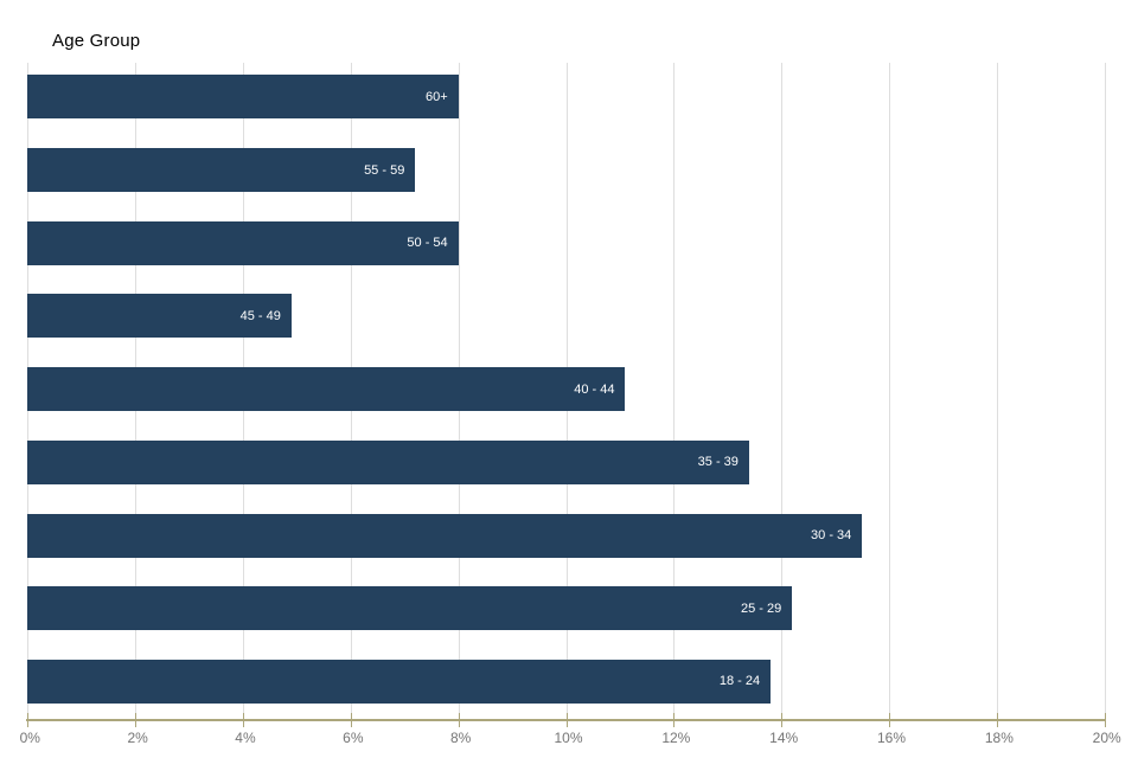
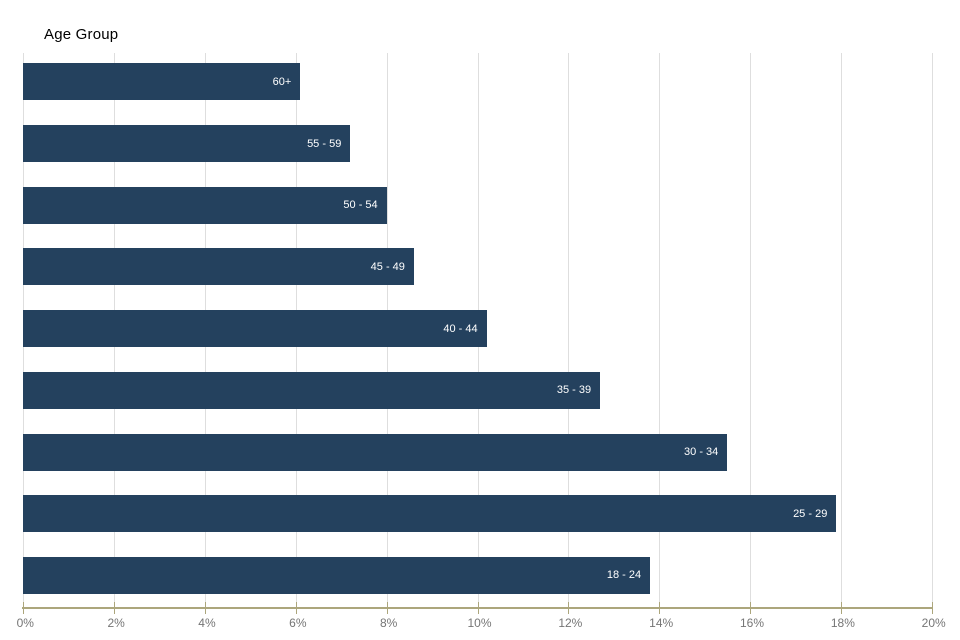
60+: 8.0% -> 6.1%
45 - 49: 4.9% -> 8.6%
40 - 44: 11.1% -> 10.2%
35 - 39: 13.4% -> 12.7%
25 - 29: 14.2% -> 17.9%
